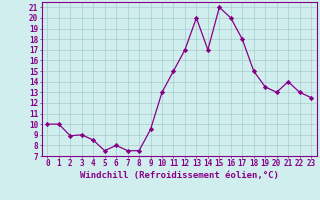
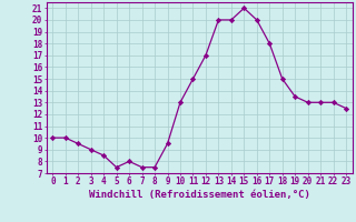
2: 8.9 -> 9.5
14: 17.0 -> 20.0
21: 14.0 -> 13.0
